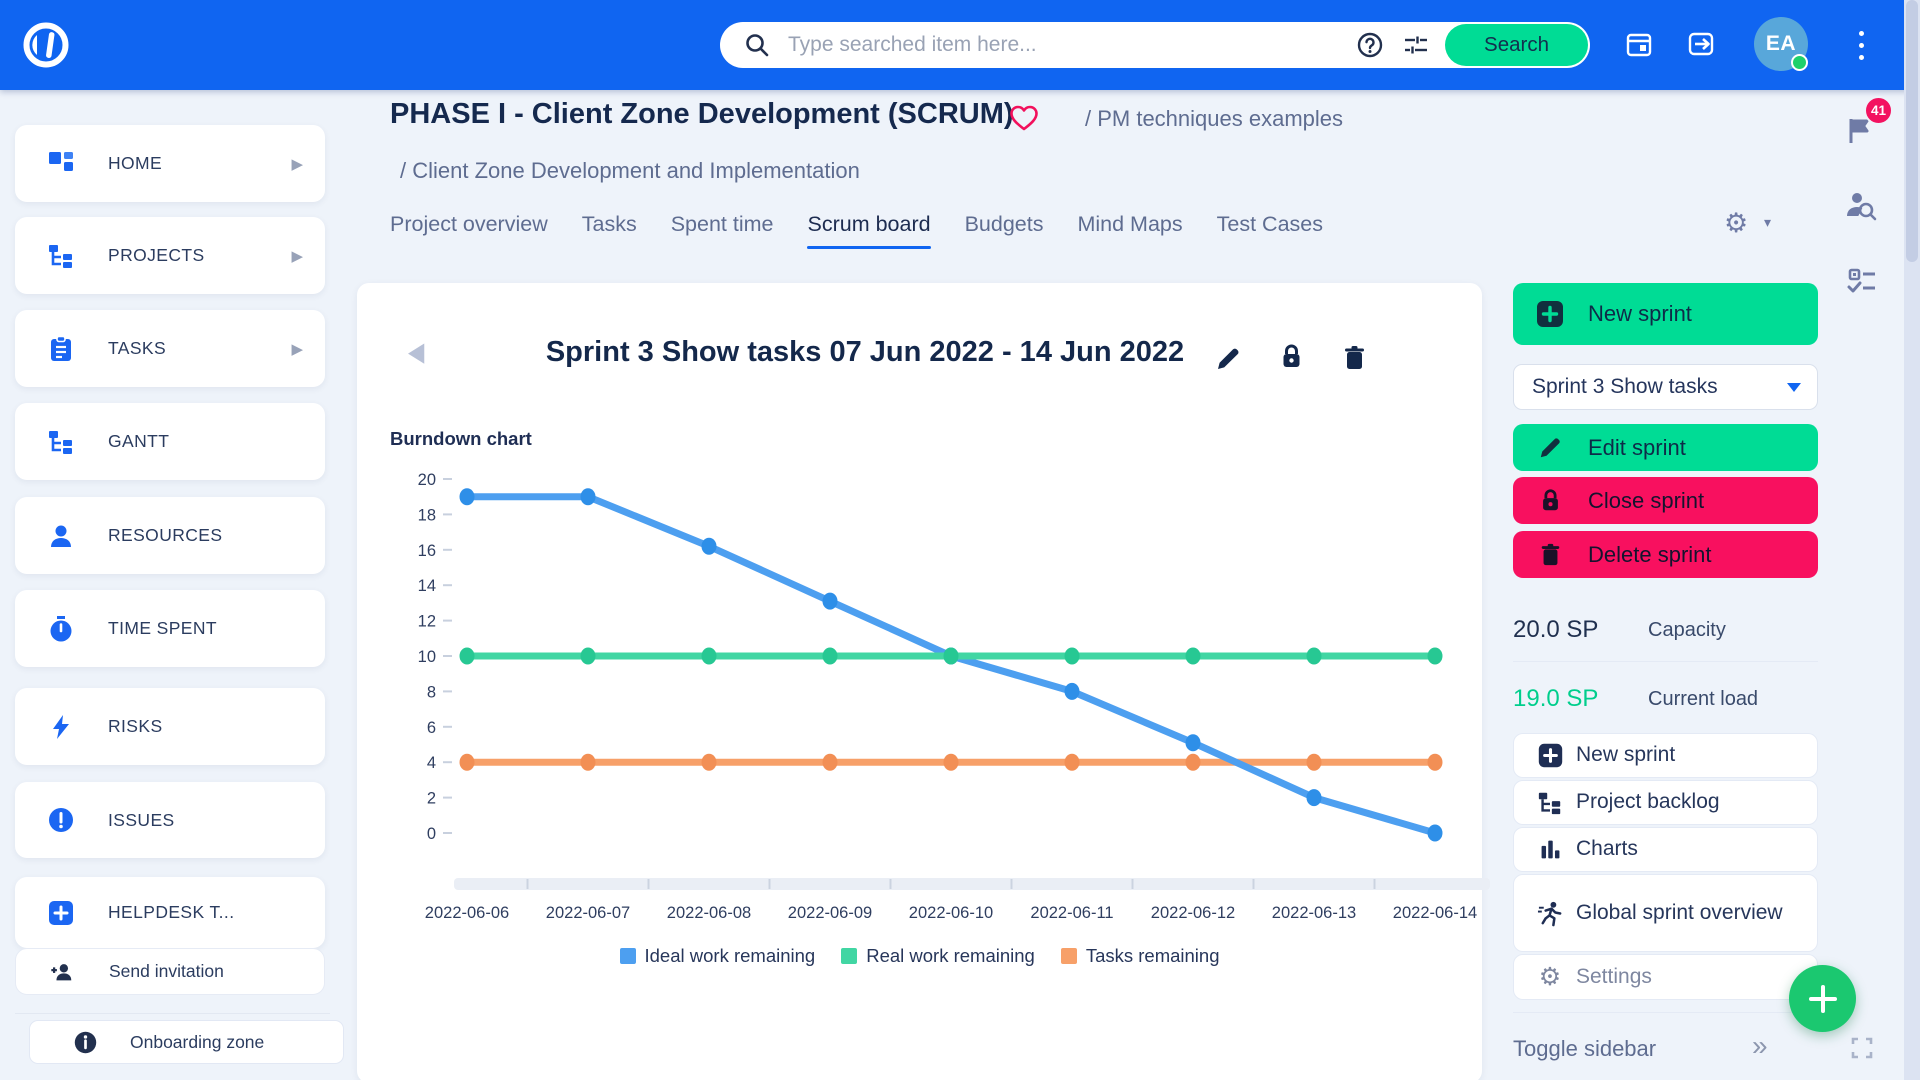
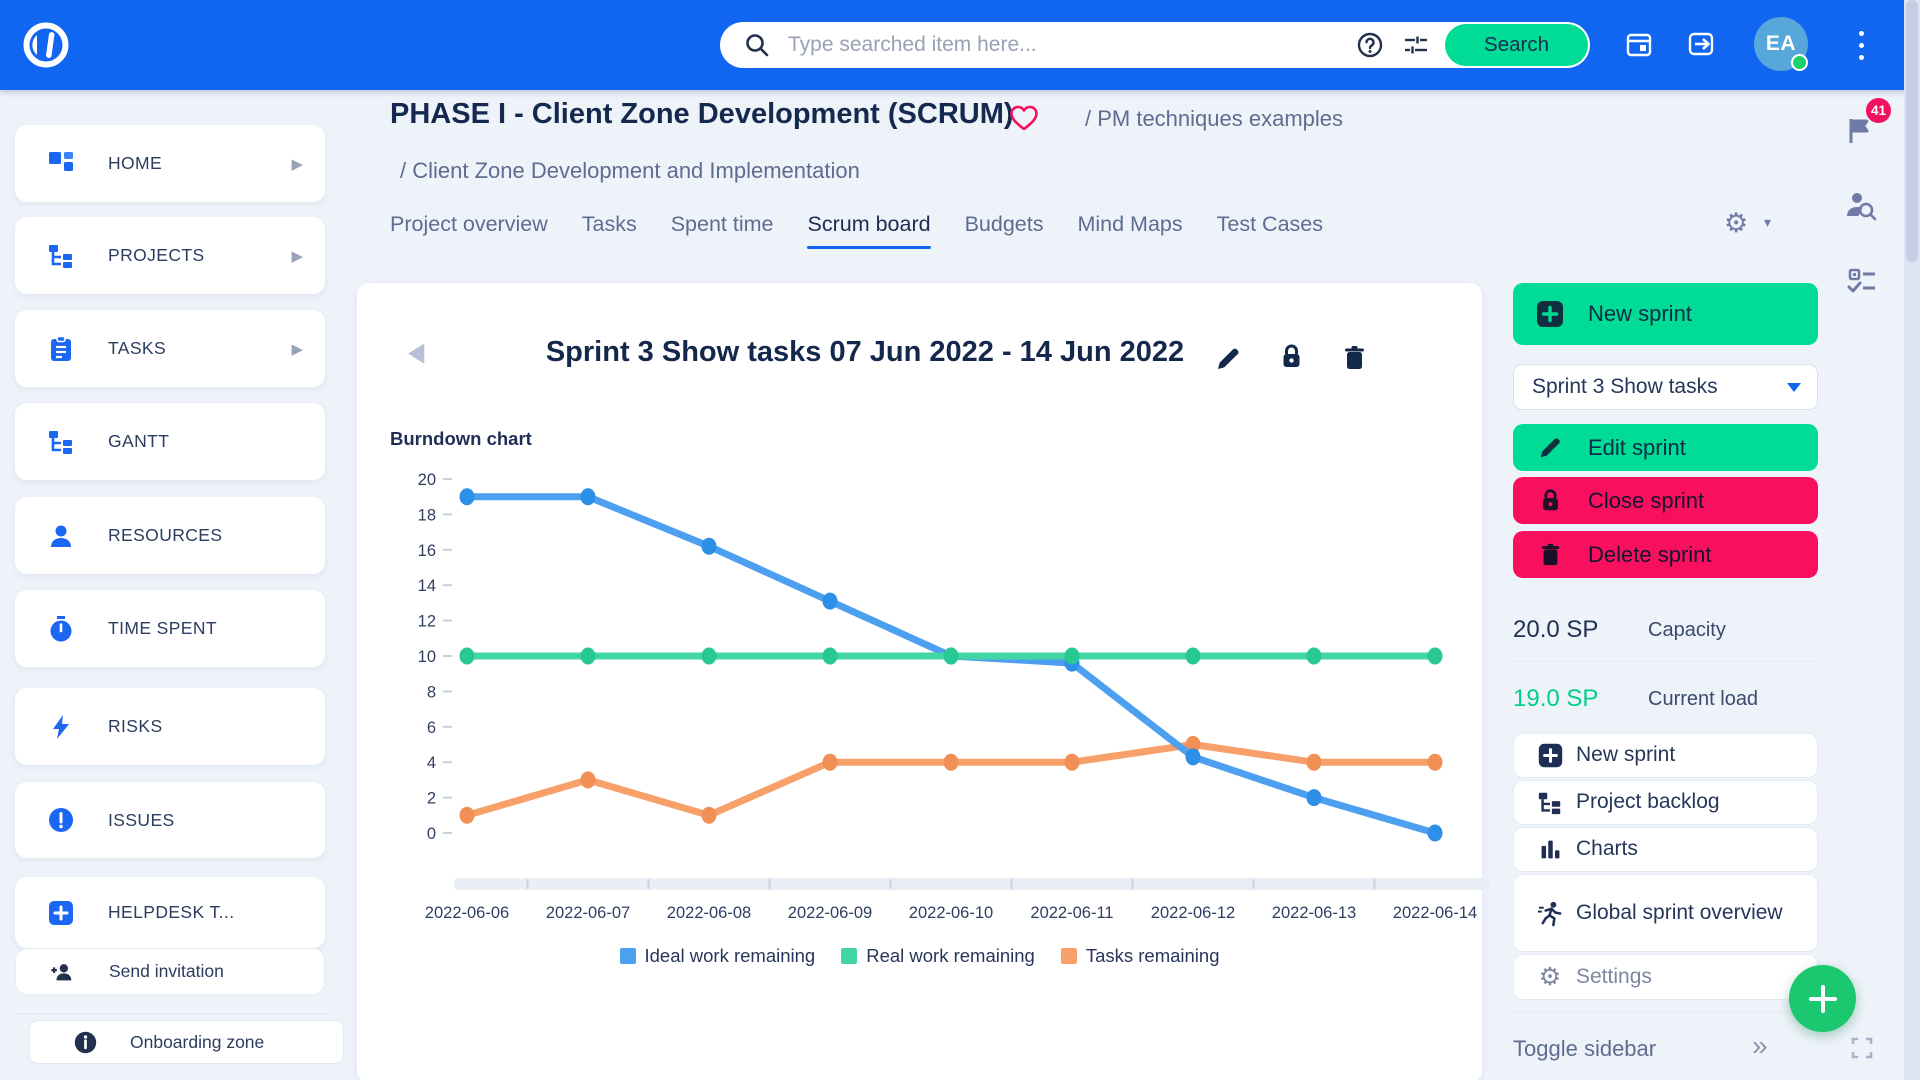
Tasks remaining/2022-06-06: 4 -> 1
Tasks remaining/2022-06-07: 4 -> 3
Tasks remaining/2022-06-08: 4 -> 1
Ideal work remaining/2022-06-11: 8.0 -> 9.6
Ideal work remaining/2022-06-12: 5.1 -> 4.3
Tasks remaining/2022-06-12: 4 -> 5
